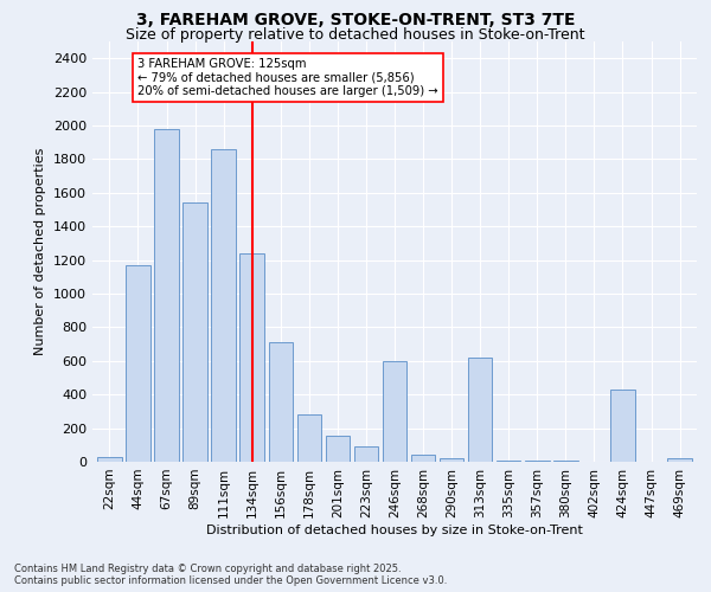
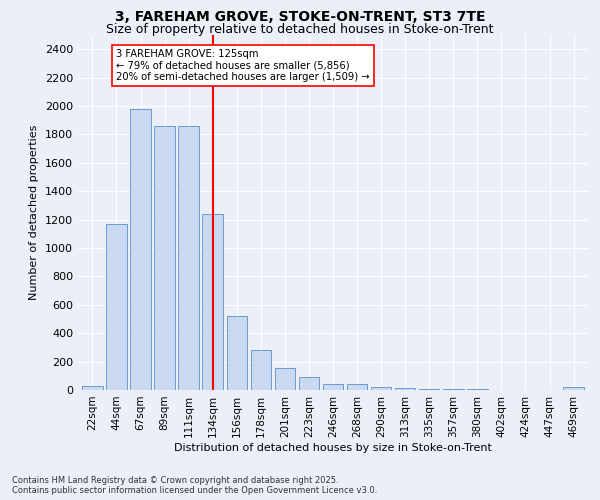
89sqm: 1540 -> 1860
156sqm: 710 -> 520
246sqm: 600 -> 40
313sqm: 620 -> 20
424sqm: 430 -> 0
